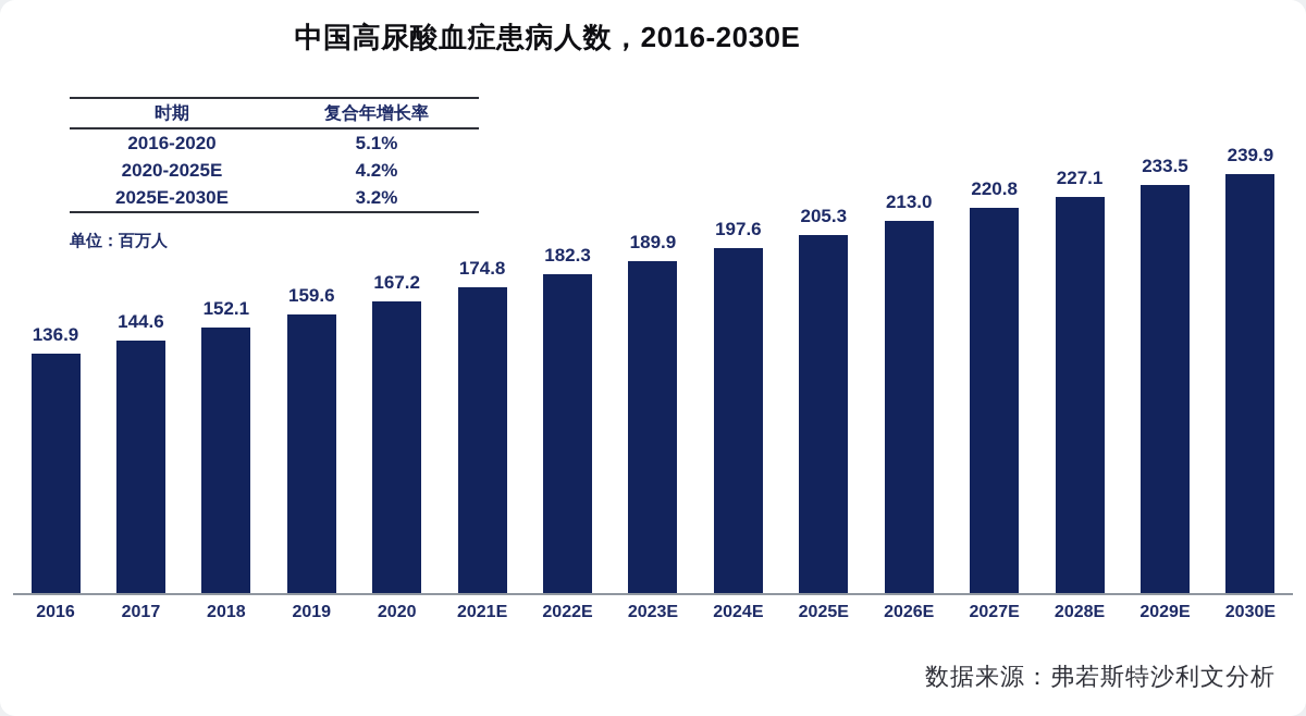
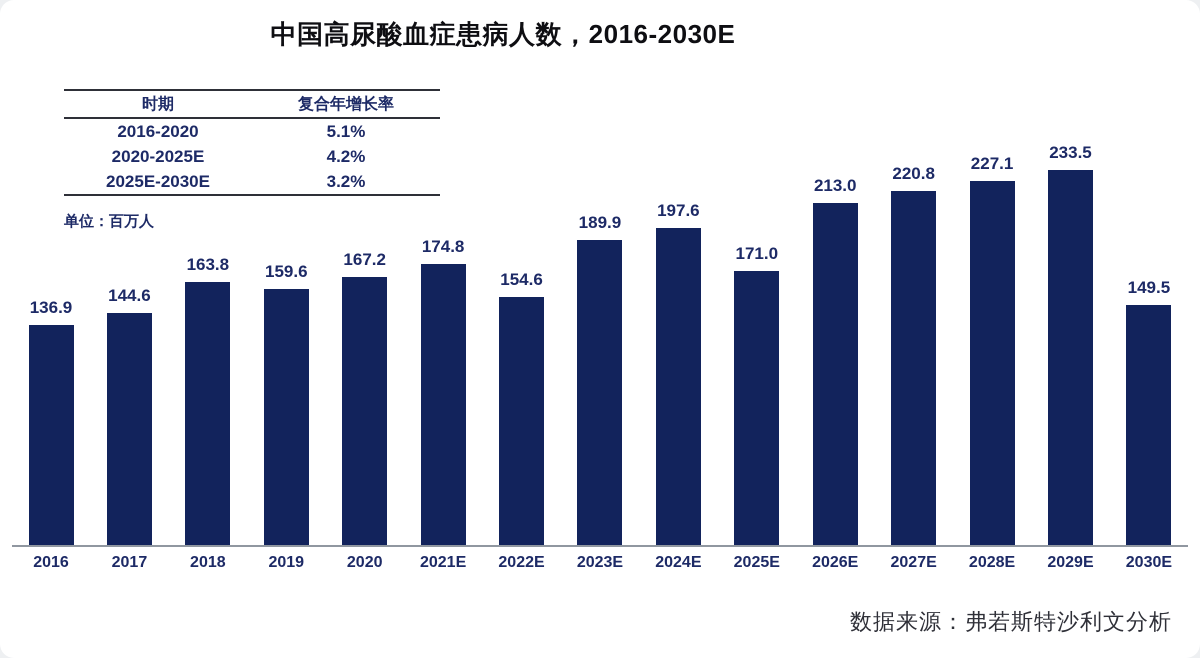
2018: 152.1 -> 163.8
2022E: 182.3 -> 154.6
2025E: 205.3 -> 171.0
2030E: 239.9 -> 149.5
